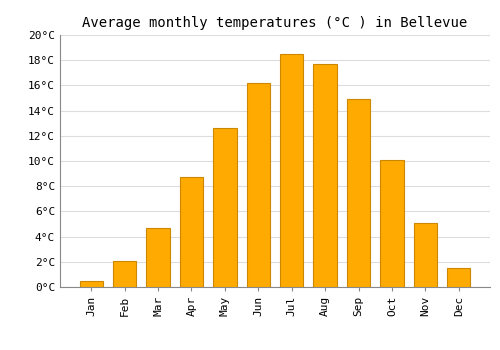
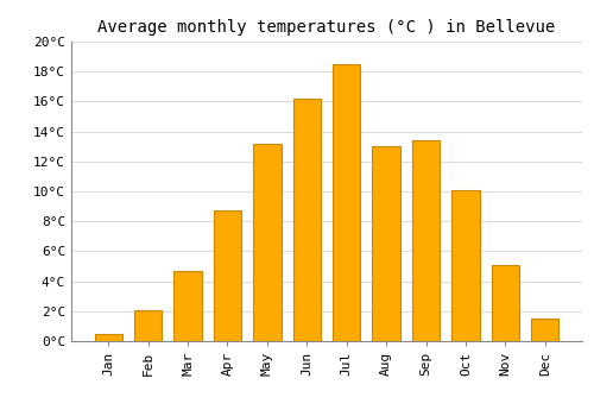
May: 12.6°C -> 13.2°C
Aug: 17.7°C -> 13.0°C
Sep: 14.9°C -> 13.4°C
